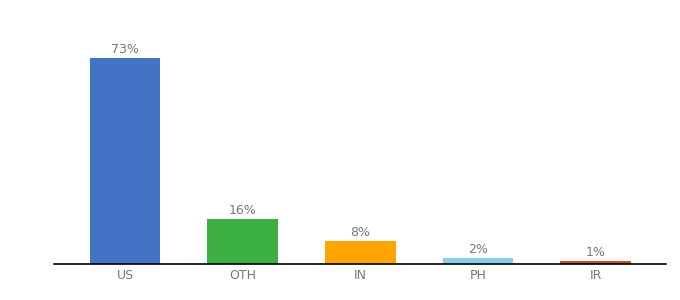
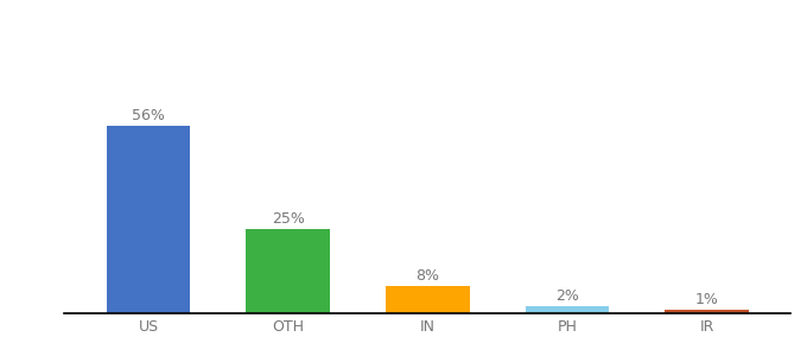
US: 73% -> 56%
OTH: 16% -> 25%
